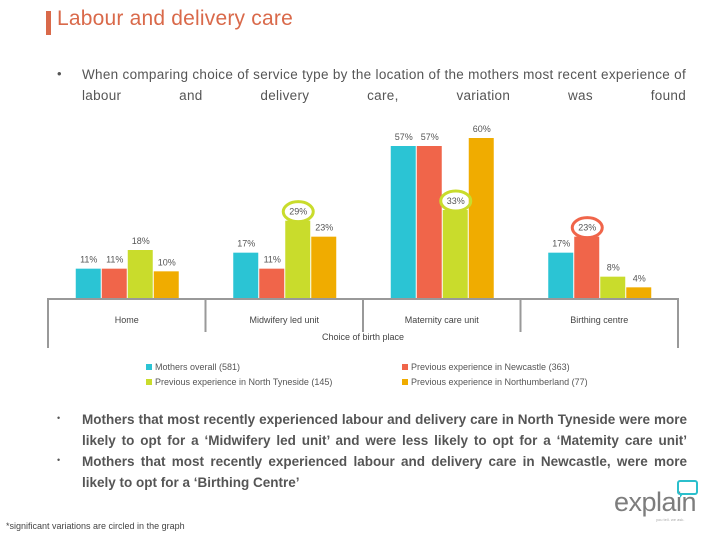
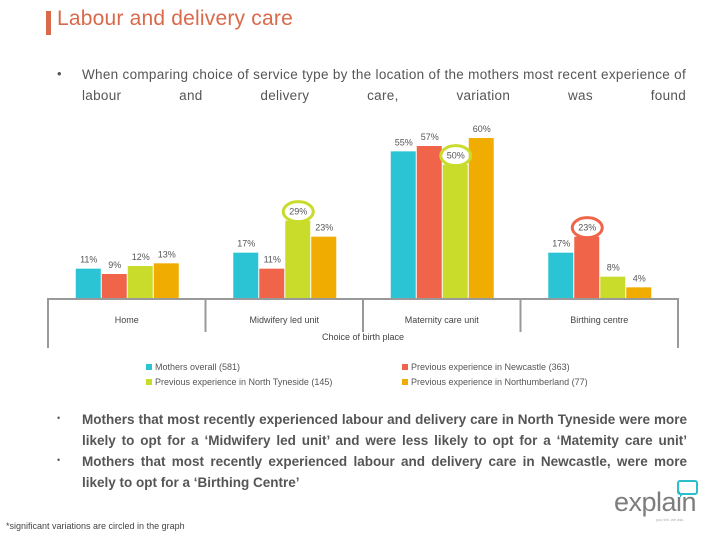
Previous experience in Newcastle (363)/Home: 11% -> 9%
Previous experience in North Tyneside (145)/Home: 18% -> 12%
Previous experience in Northumberland (77)/Home: 10% -> 13%
Mothers overall (581)/Maternity care unit: 57% -> 55%
Previous experience in North Tyneside (145)/Maternity care unit: 33% -> 50%
